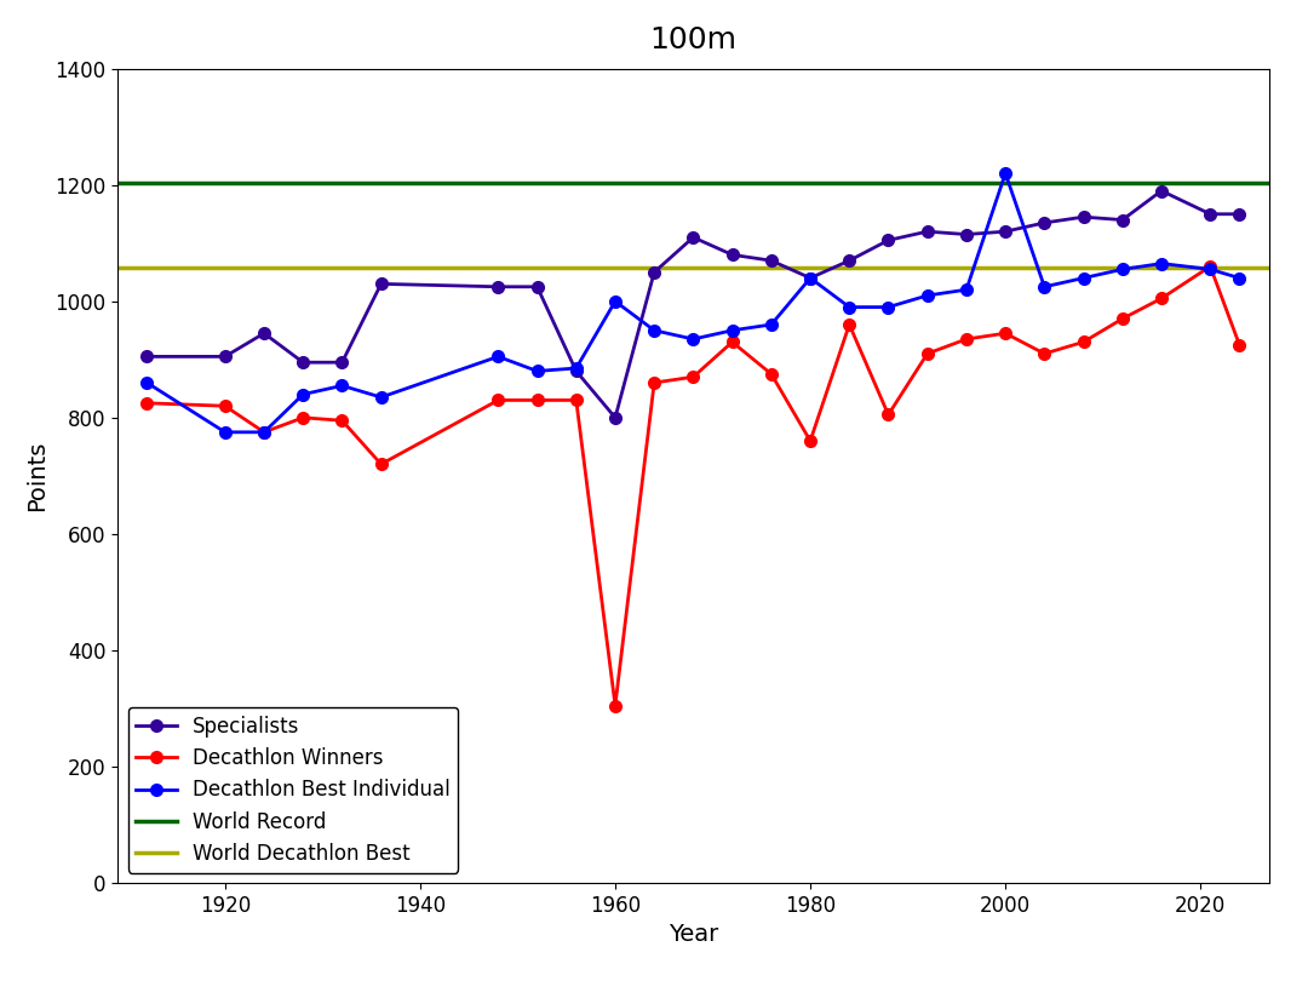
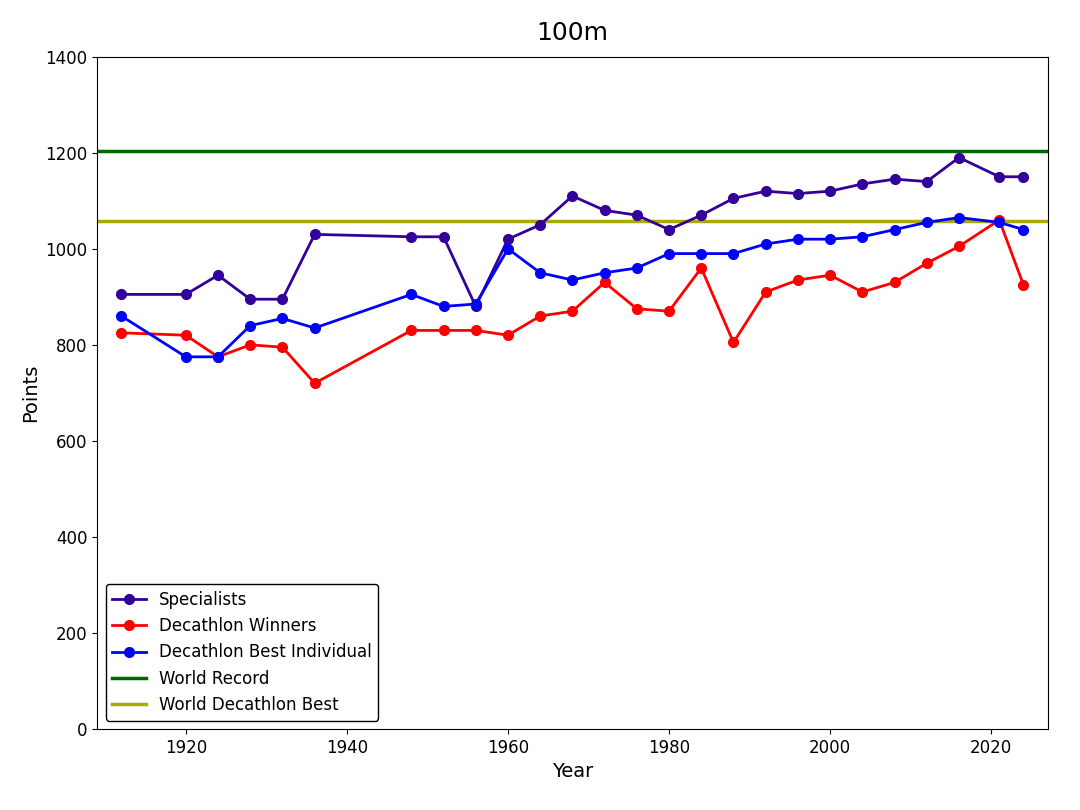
Specialists/1960: 800 -> 1020
Decathlon Winners/1960: 305 -> 820
Decathlon Winners/1980: 760 -> 870
Decathlon Best Individual/1980: 1040 -> 990
Decathlon Best Individual/2000: 1220 -> 1020
